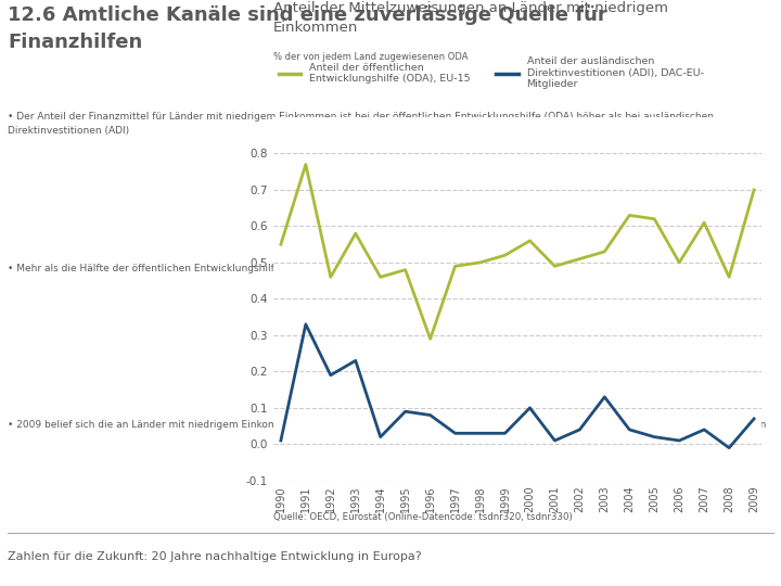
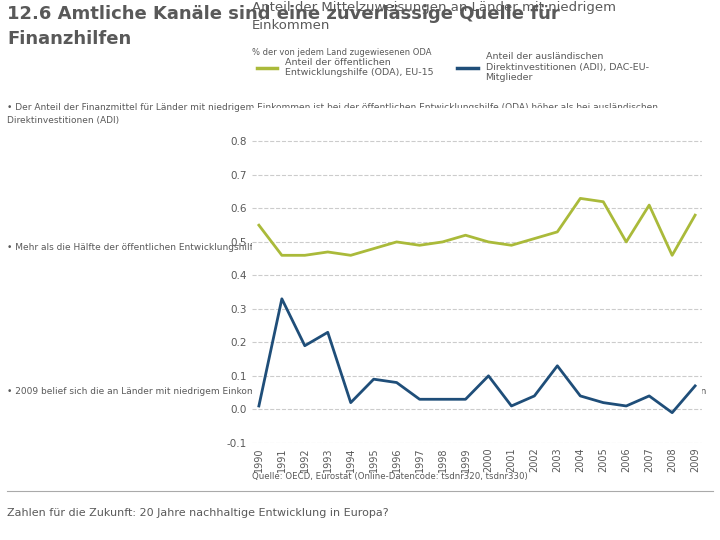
Anteil der öffentlichen Entwicklungshilfe (ODA), EU-15/1991: 0.77 -> 0.46
Anteil der öffentlichen Entwicklungshilfe (ODA), EU-15/1993: 0.58 -> 0.47
Anteil der öffentlichen Entwicklungshilfe (ODA), EU-15/1996: 0.29 -> 0.50
Anteil der öffentlichen Entwicklungshilfe (ODA), EU-15/2000: 0.56 -> 0.50
Anteil der öffentlichen Entwicklungshilfe (ODA), EU-15/2009: 0.70 -> 0.58
